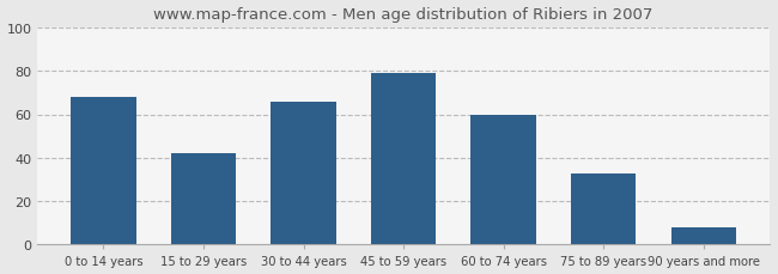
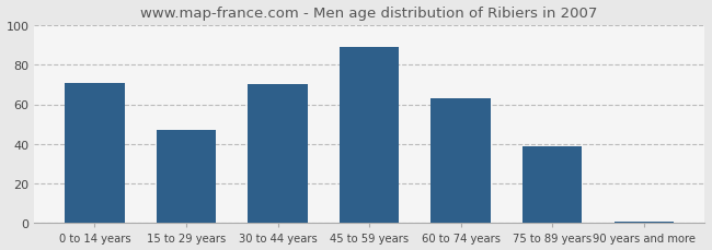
0 to 14 years: 68 -> 71
15 to 29 years: 42 -> 47
30 to 44 years: 66 -> 70
45 to 59 years: 79 -> 89
60 to 74 years: 60 -> 63
75 to 89 years: 33 -> 39
90 years and more: 8 -> 1
